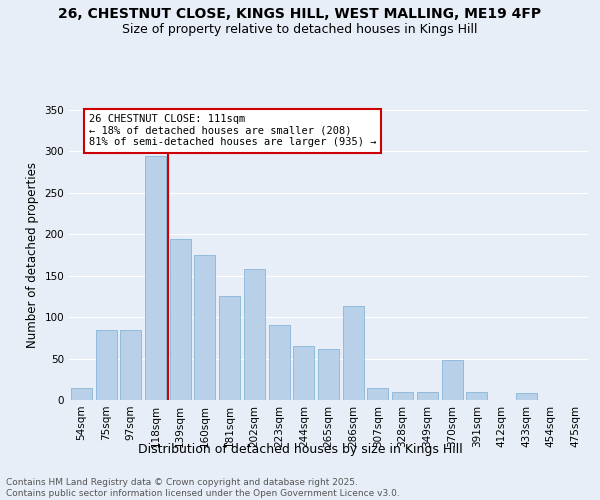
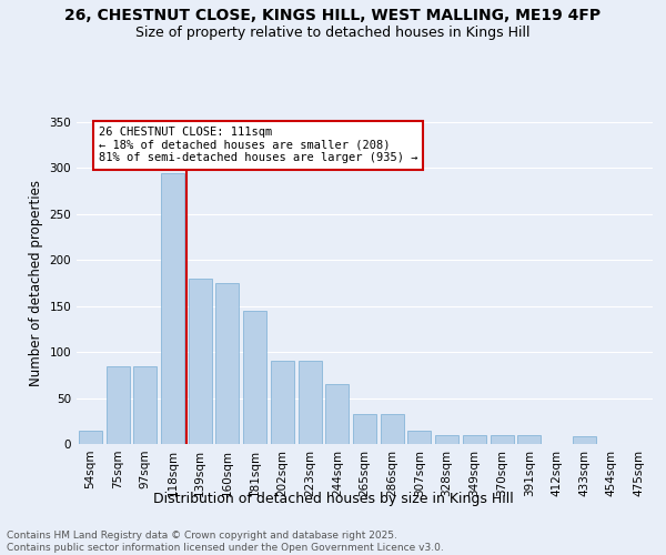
139sqm: 194 -> 180
181sqm: 126 -> 145
202sqm: 158 -> 90
265sqm: 62 -> 32
286sqm: 114 -> 32
370sqm: 48 -> 10
